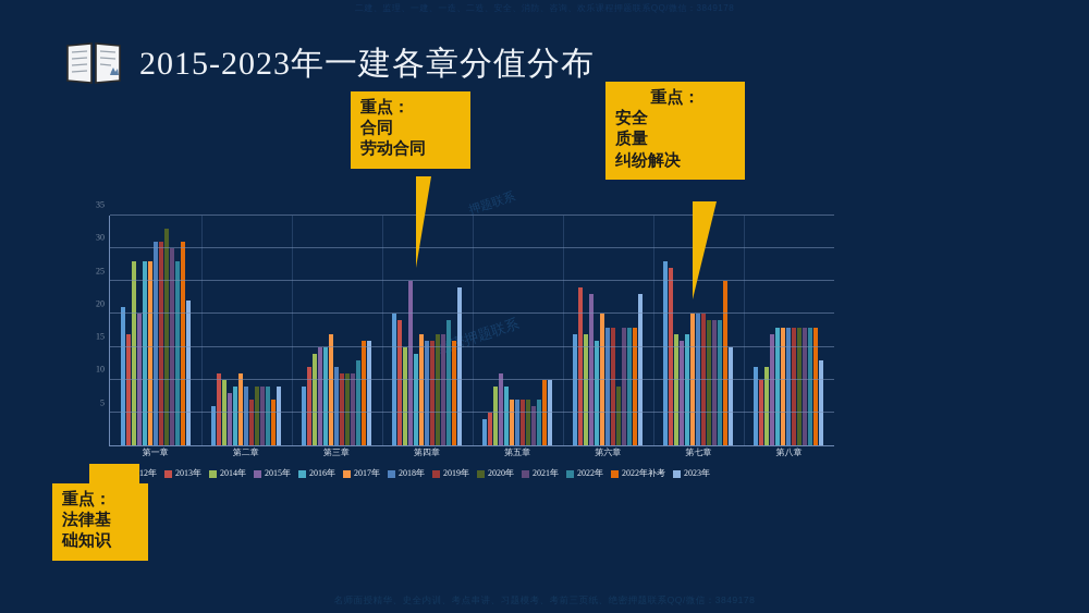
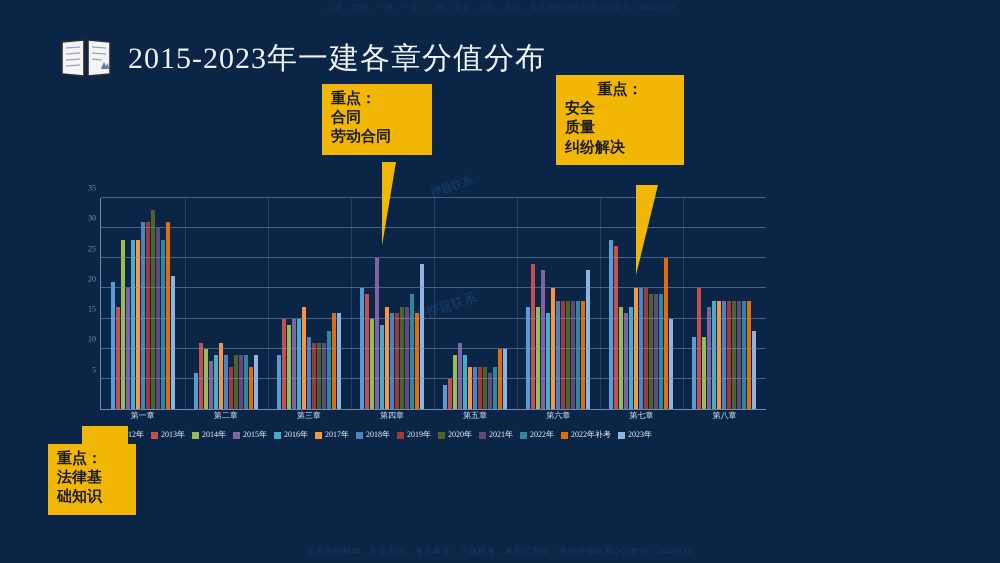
2013年/第三章: 12 -> 15
2020年/第六章: 9 -> 18
2013年/第八章: 10 -> 20
